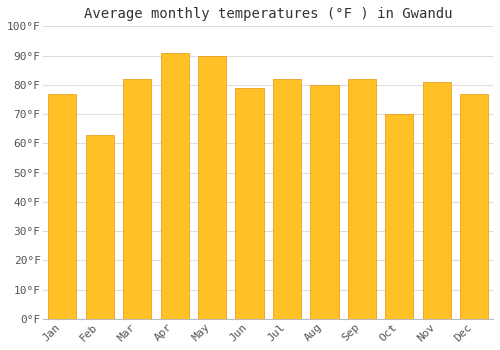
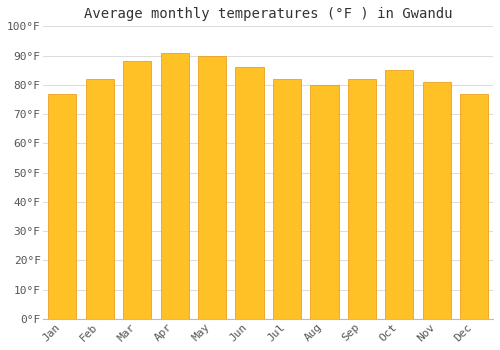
Feb: 63°F -> 82°F
Mar: 82°F -> 88°F
Jun: 79°F -> 86°F
Oct: 70°F -> 85°F
